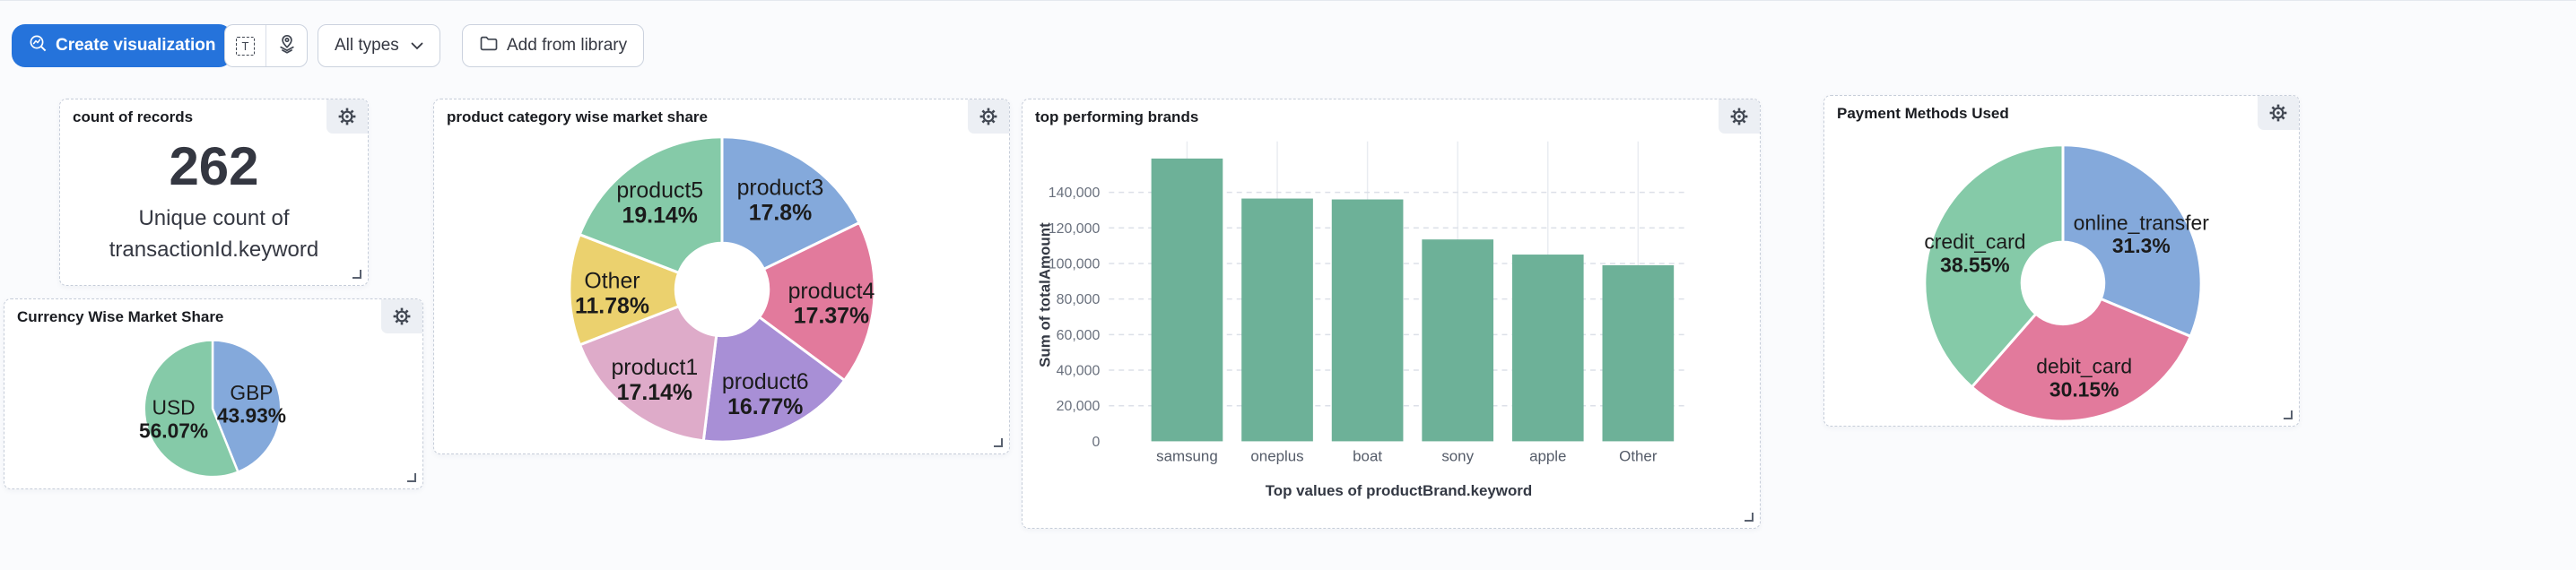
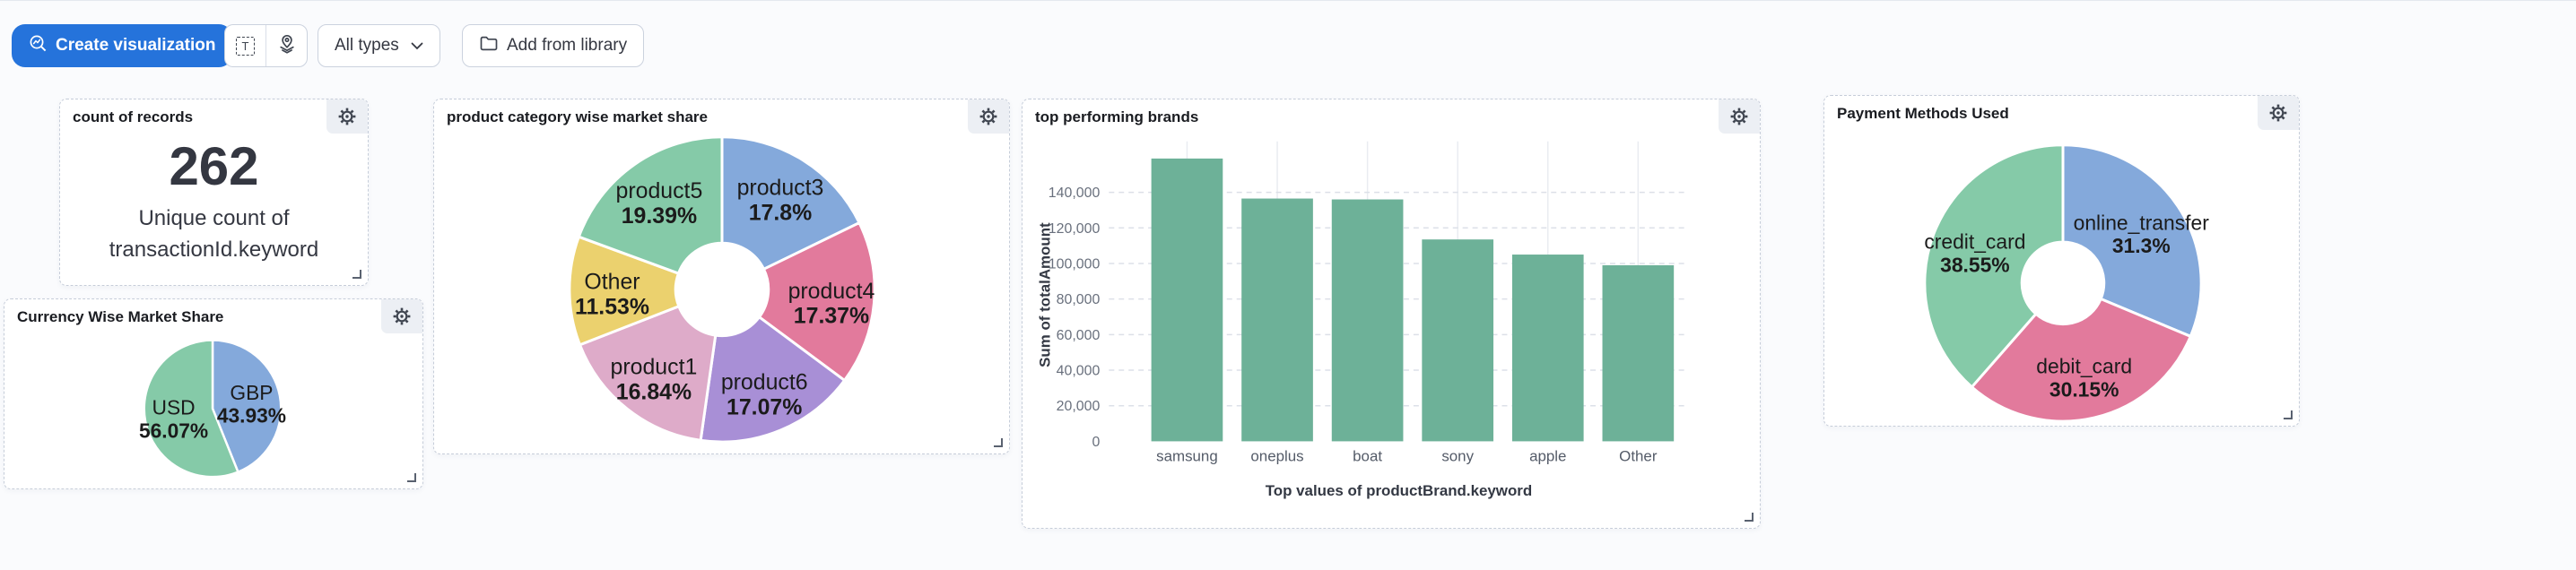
product category wise market share/product6: 16.77% -> 17.07%
product category wise market share/product1: 17.14% -> 16.84%
product category wise market share/Other: 11.78% -> 11.53%
product category wise market share/product5: 19.14% -> 19.39%
